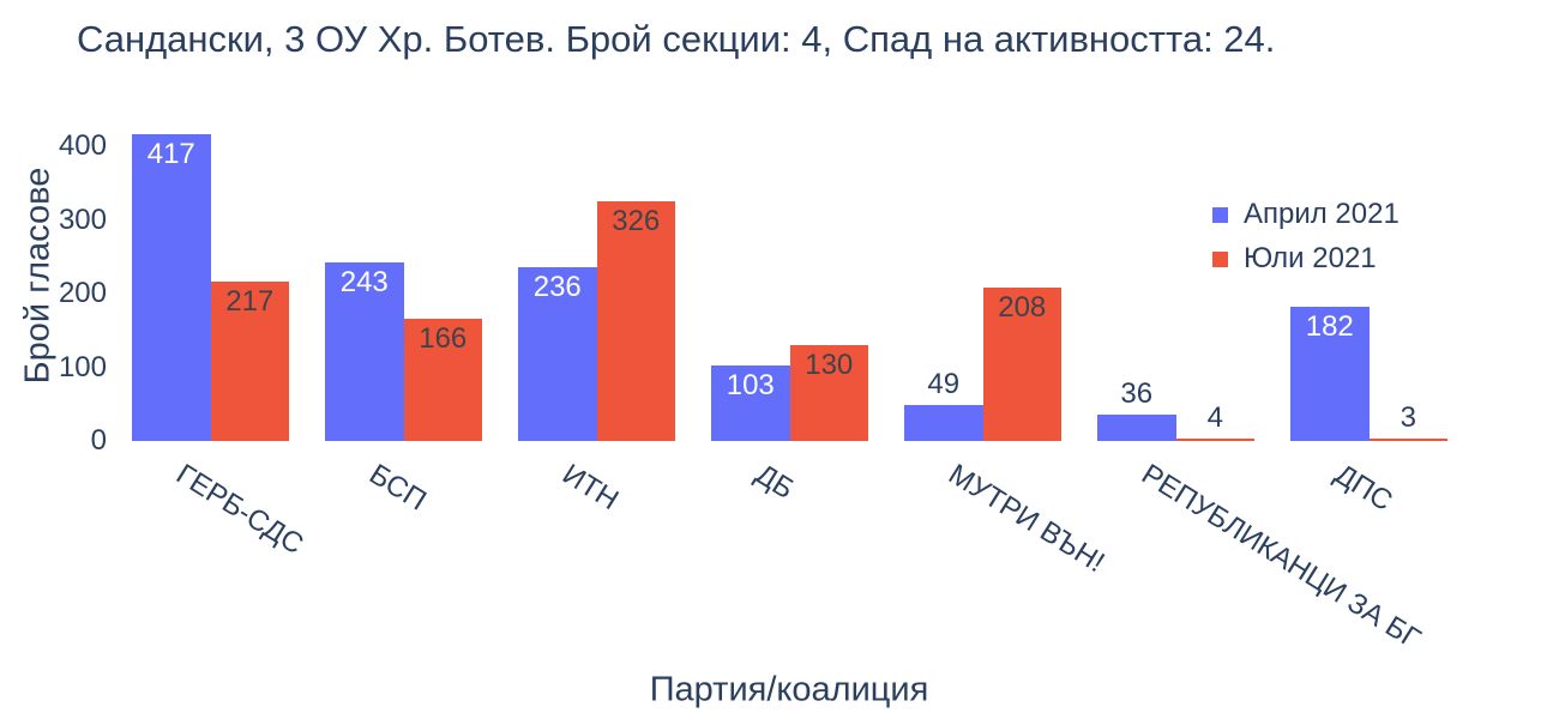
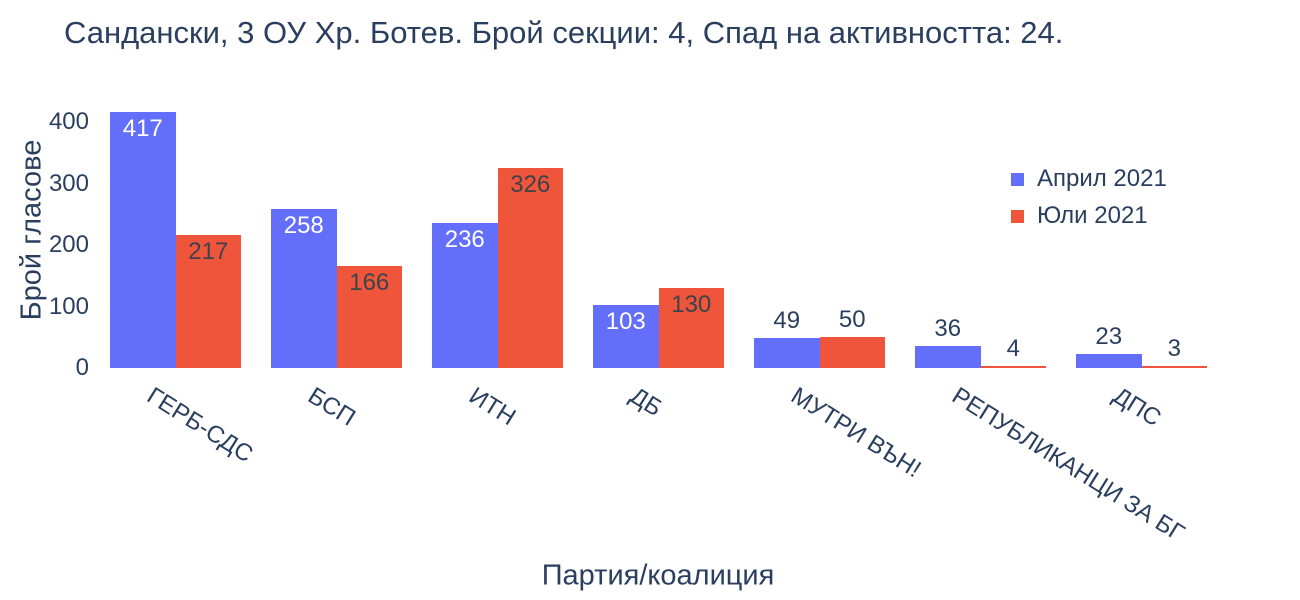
Април 2021/БСП: 243 -> 258
Юли 2021/МУТРИ ВЪН!: 208 -> 50
Април 2021/ДПС: 182 -> 23
